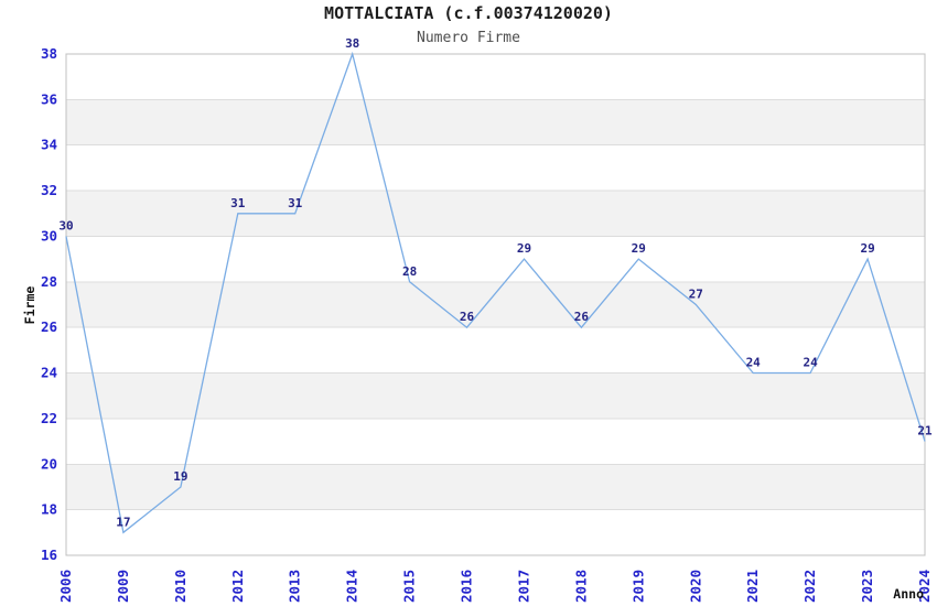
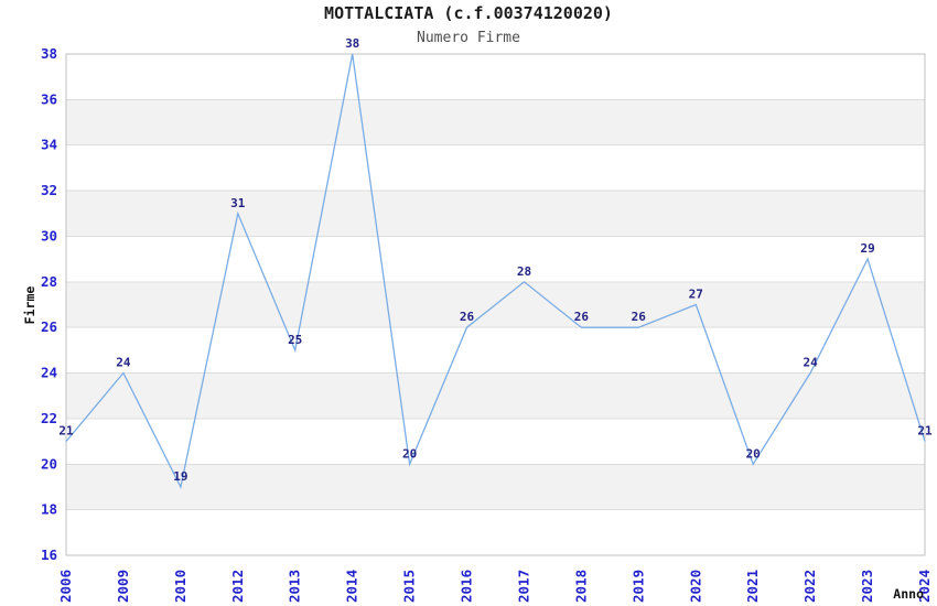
2006: 30 -> 21
2009: 17 -> 24
2013: 31 -> 25
2015: 28 -> 20
2017: 29 -> 28
2019: 29 -> 26
2021: 24 -> 20
